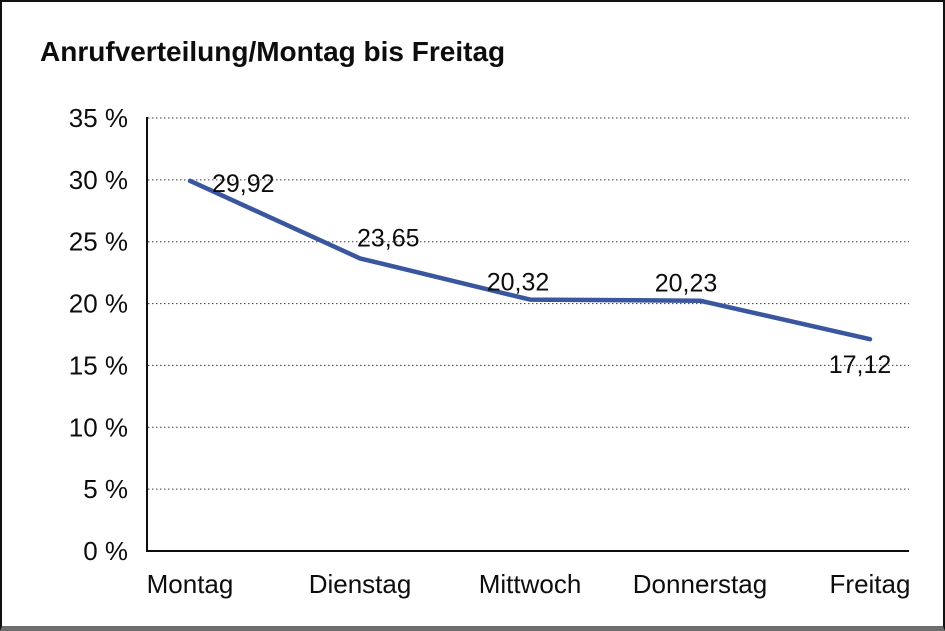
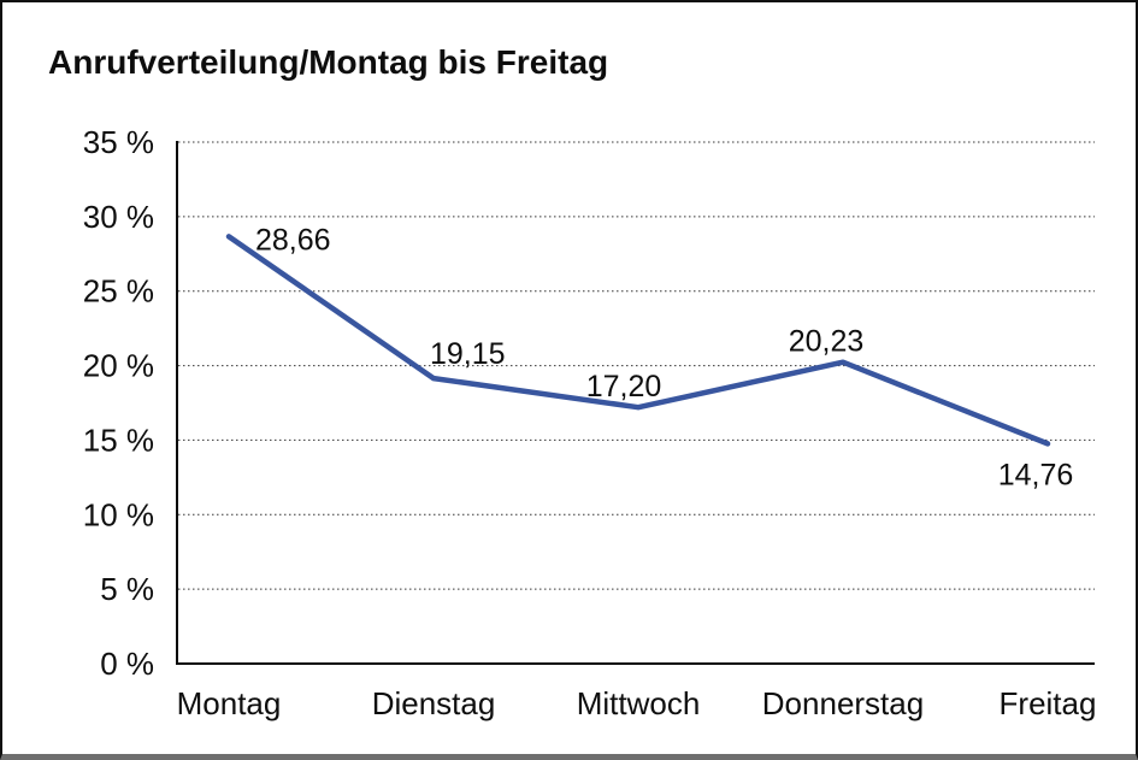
Montag: 29,92 -> 28,66
Dienstag: 23,65 -> 19,15
Mittwoch: 20,32 -> 17,20
Freitag: 17,12 -> 14,76
